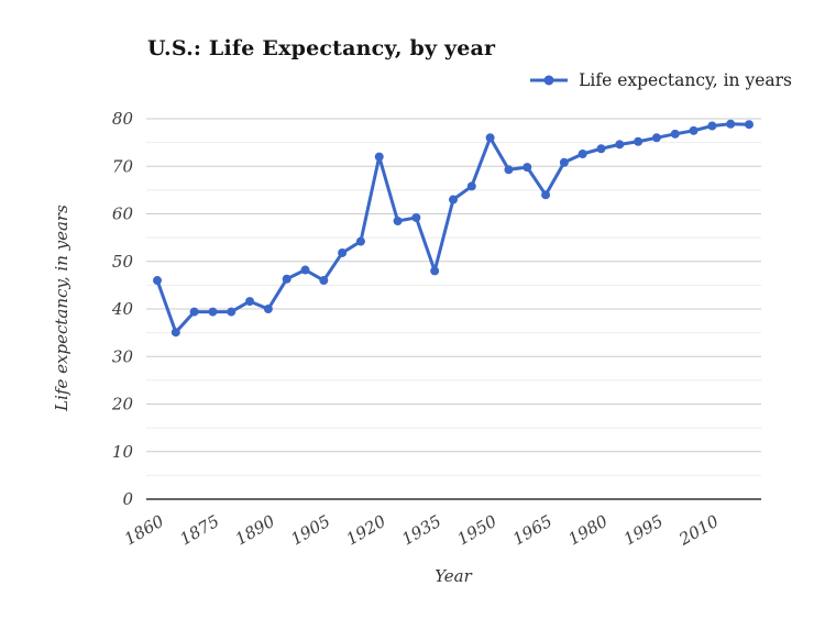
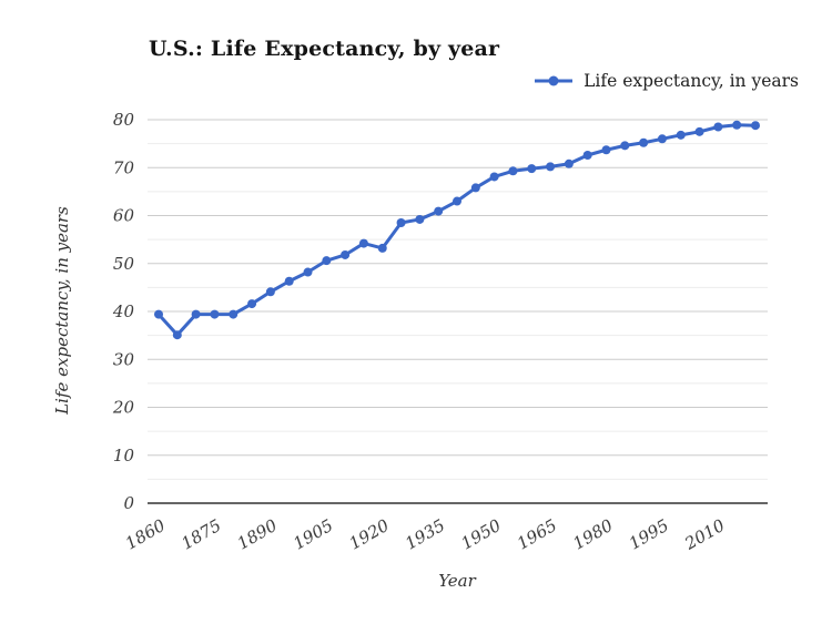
1860: 46 -> 39
1890: 40 -> 44
1905: 46 -> 51
1920: 72 -> 53
1935: 48 -> 61
1950: 76 -> 68
1965: 64 -> 70
